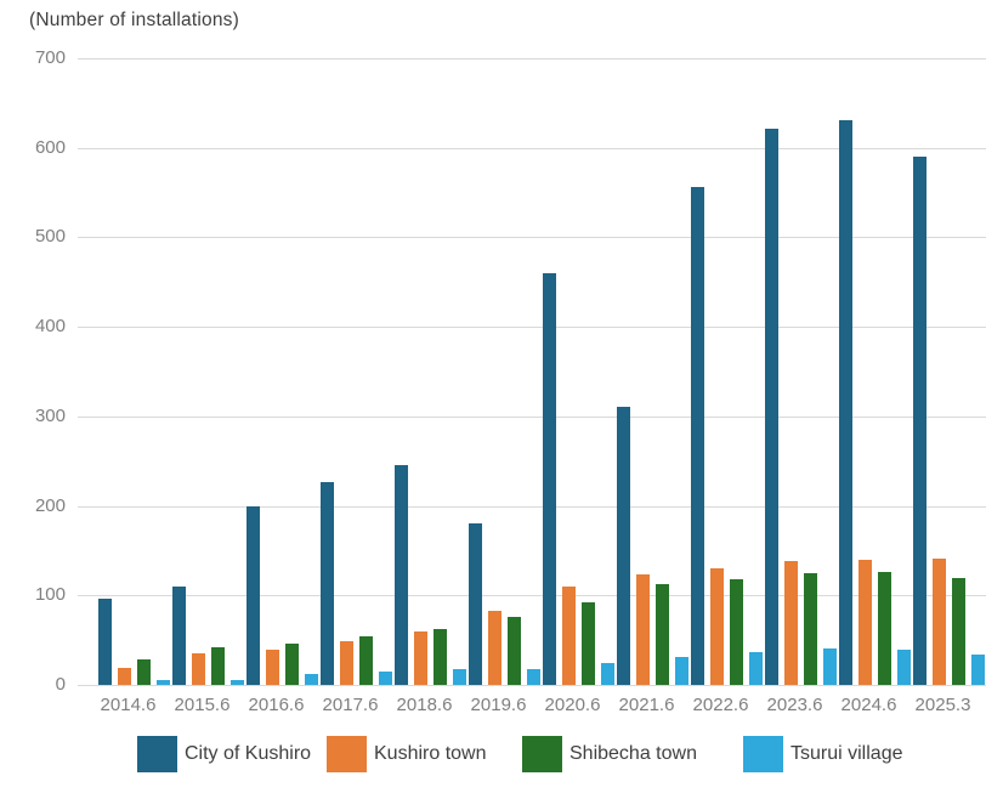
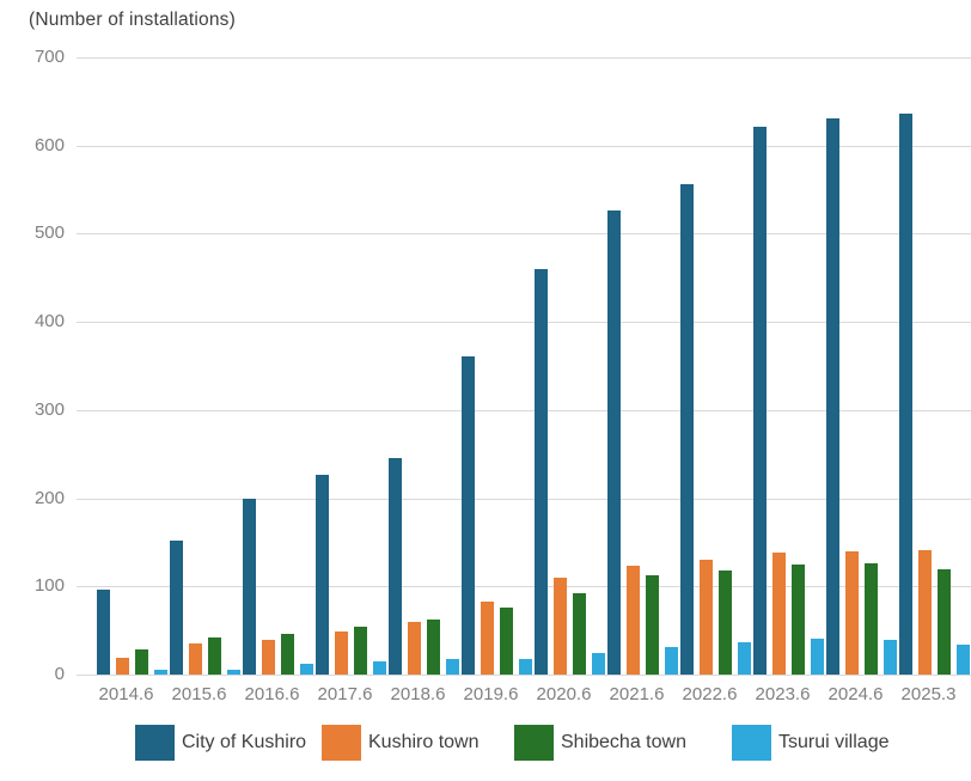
City of Kushiro/2015.6: 110 -> 150
City of Kushiro/2019.6: 180 -> 360
City of Kushiro/2021.6: 310 -> 530
City of Kushiro/2025.3: 590 -> 640
